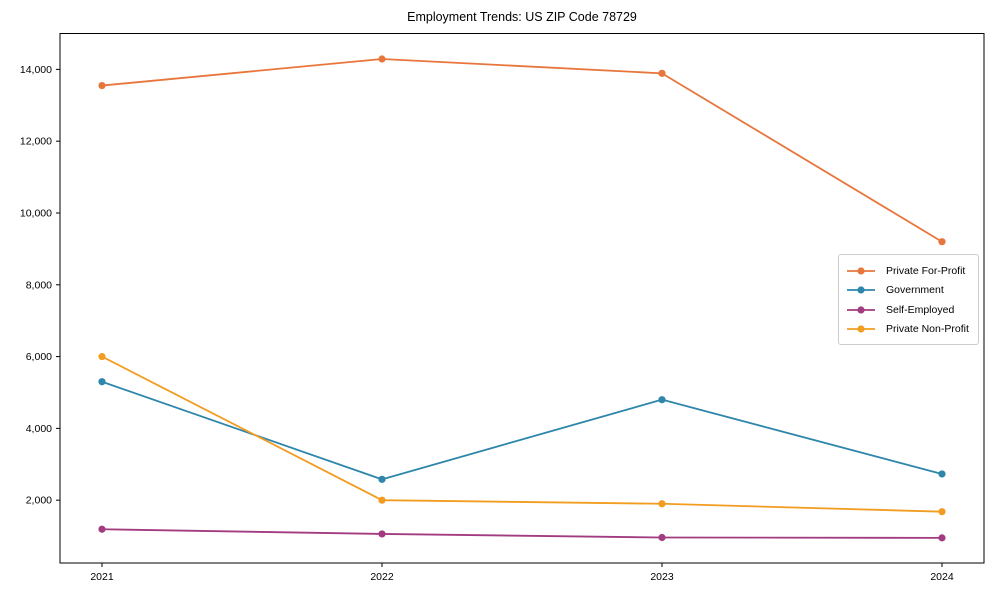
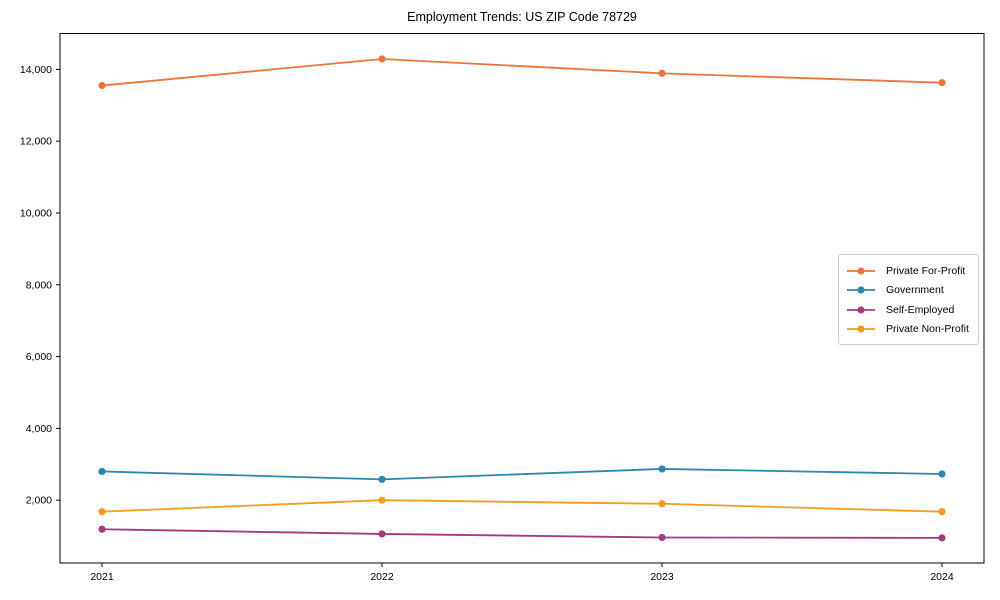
Government/2021: 5300 -> 2800
Private Non-Profit/2021: 6000 -> 1700
Government/2023: 4800 -> 2900
Private For-Profit/2024: 9200 -> 13600
